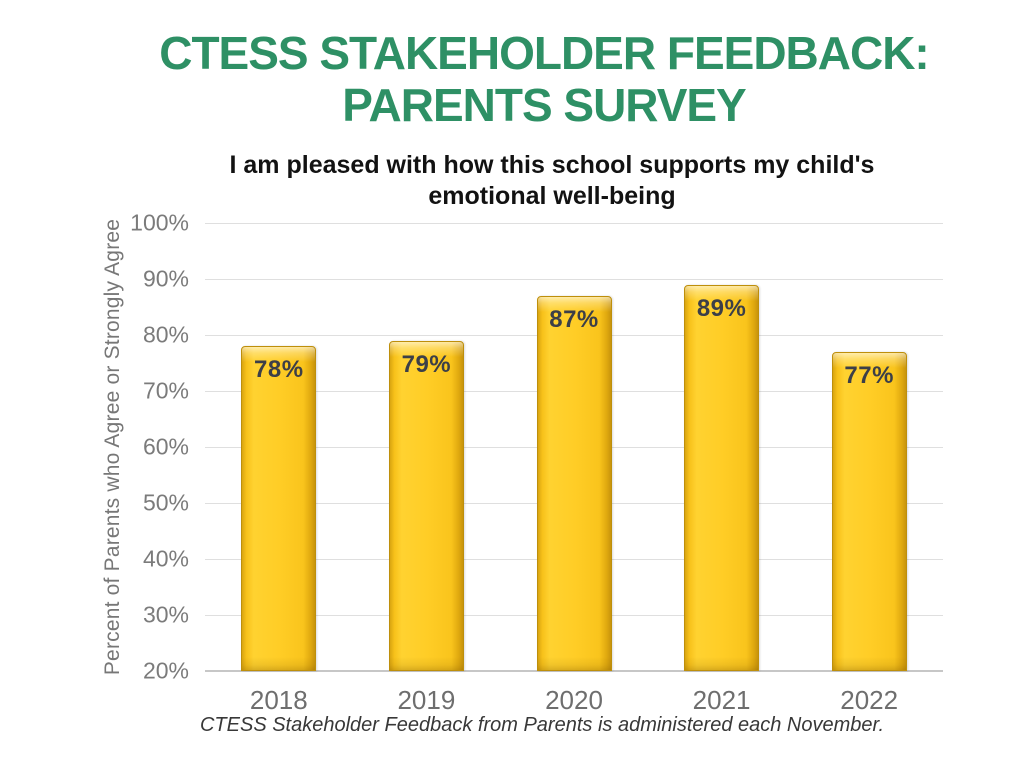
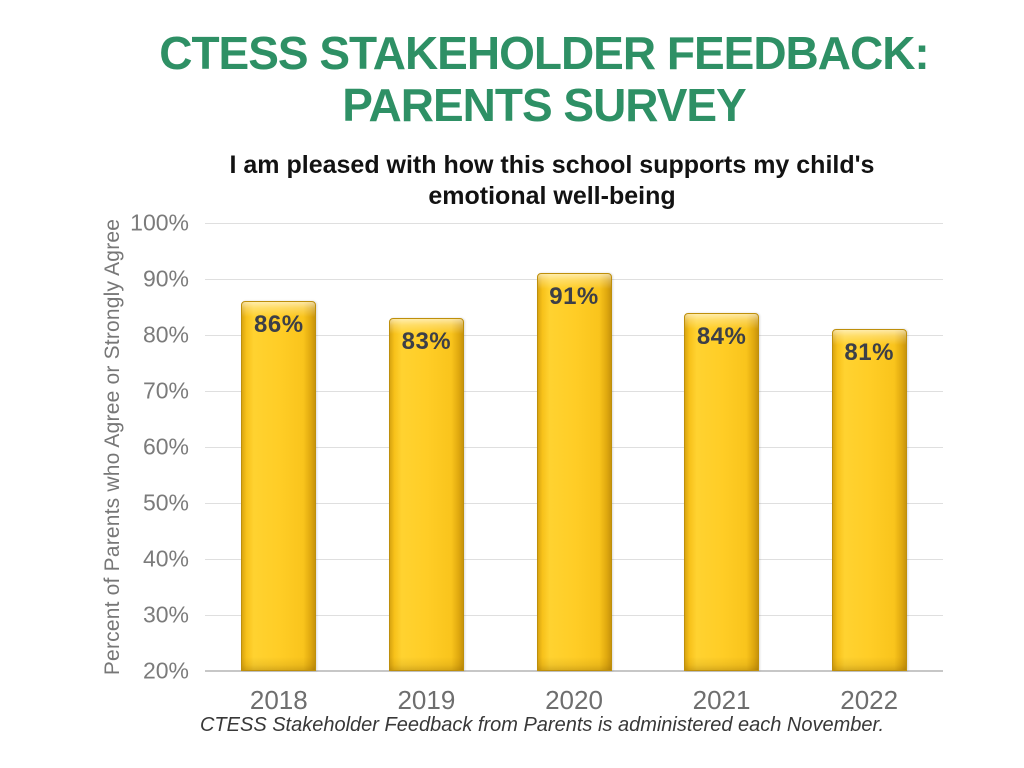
2018: 78% -> 86%
2019: 79% -> 83%
2020: 87% -> 91%
2021: 89% -> 84%
2022: 77% -> 81%
